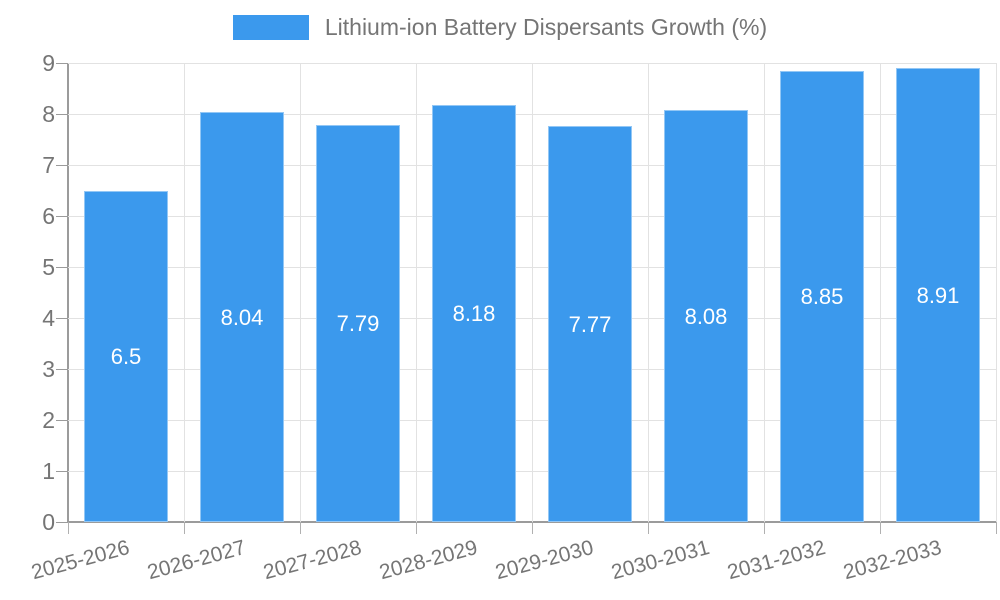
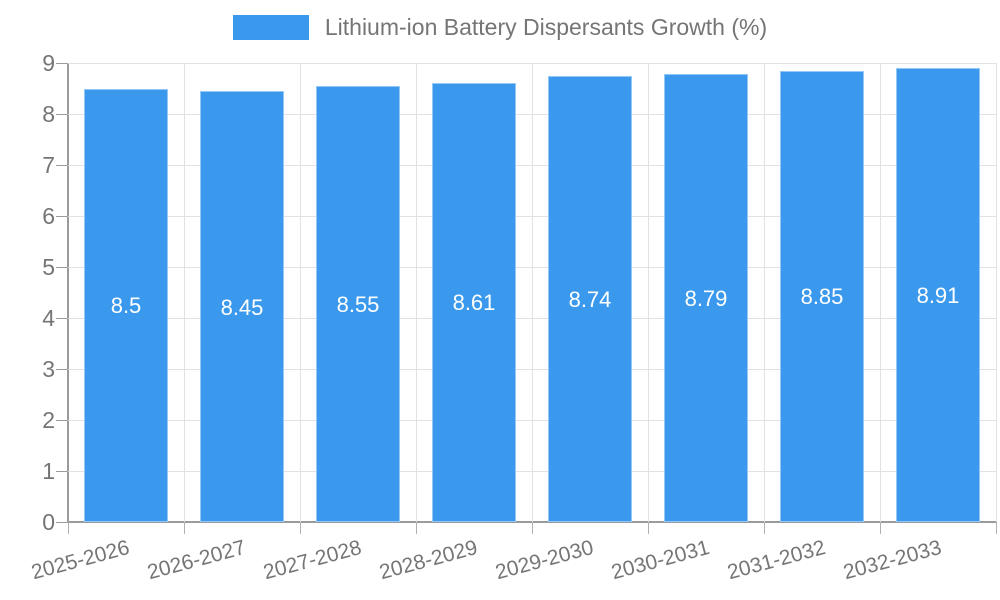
2025-2026: 6.5 -> 8.5
2026-2027: 8.04 -> 8.45
2027-2028: 7.79 -> 8.55
2028-2029: 8.18 -> 8.61
2029-2030: 7.77 -> 8.74
2030-2031: 8.08 -> 8.79
